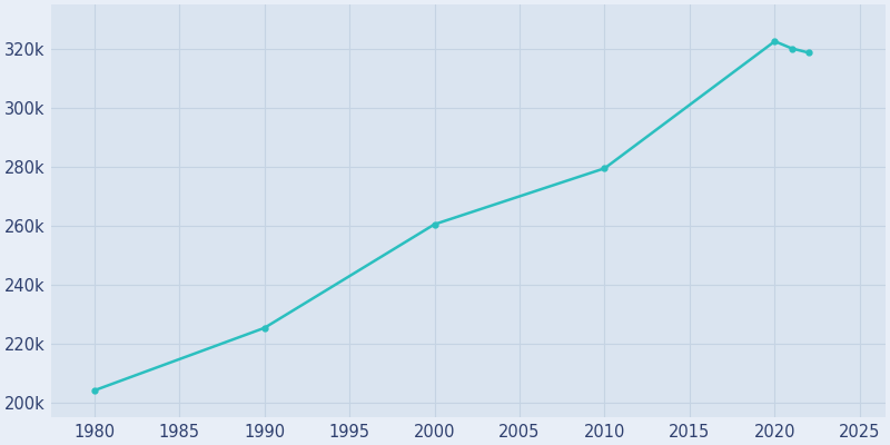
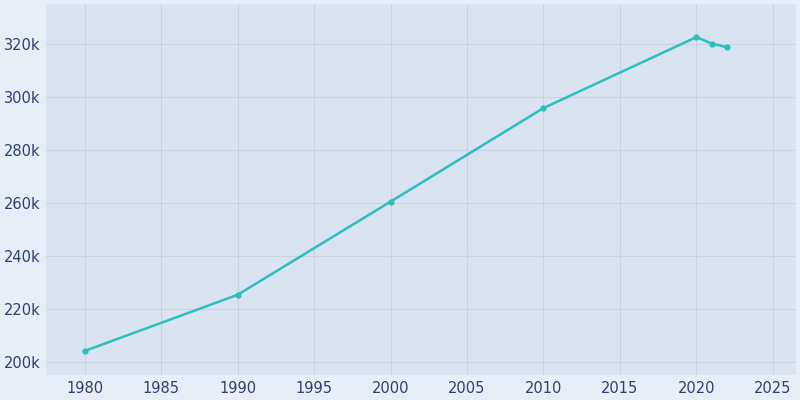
2010: 279.5k -> 295.8k
